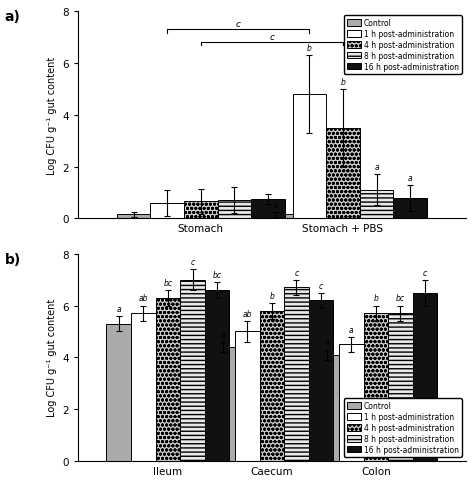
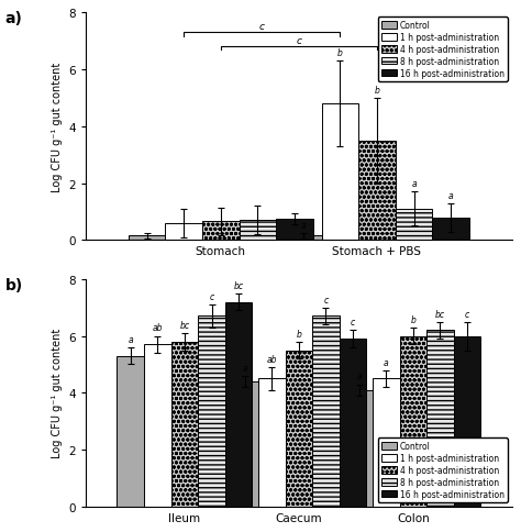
4 h post-administration/Ileum: 6.3 -> 5.8
8 h post-administration/Ileum: 7.0 -> 6.7
16 h post-administration/Ileum: 6.6 -> 7.2
1 h post-administration/Caecum: 5.0 -> 4.5
4 h post-administration/Caecum: 5.8 -> 5.5
16 h post-administration/Caecum: 6.2 -> 5.9
4 h post-administration/Colon: 5.7 -> 6.0
8 h post-administration/Colon: 5.7 -> 6.2
16 h post-administration/Colon: 6.5 -> 6.0
